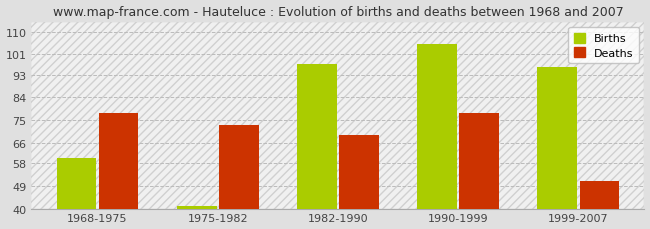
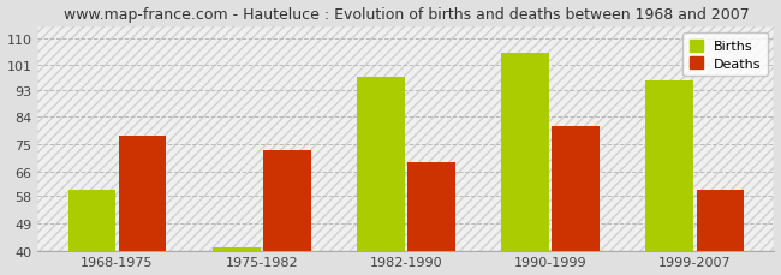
Deaths/1990-1999: 78 -> 81
Deaths/1999-2007: 51 -> 60
